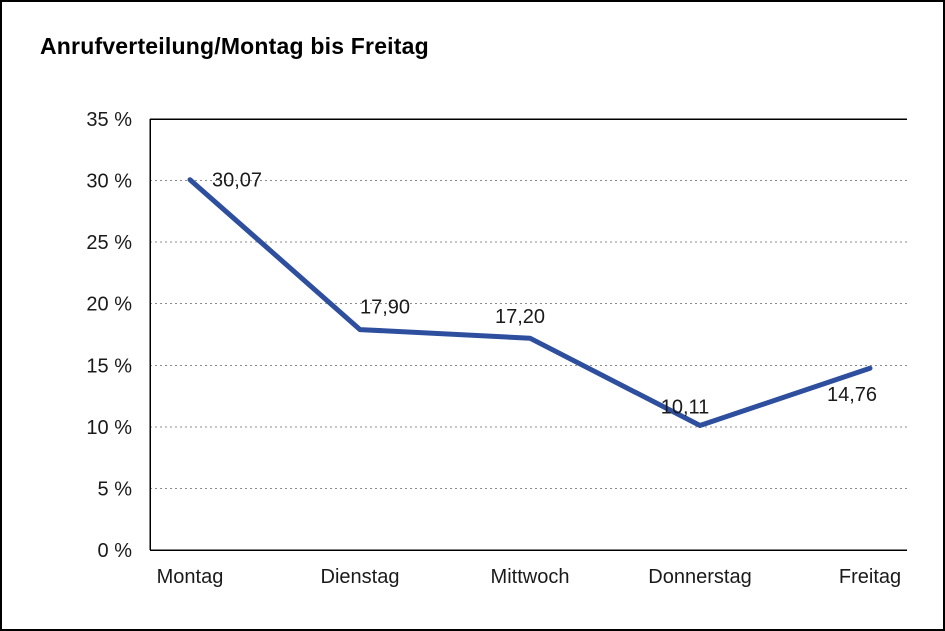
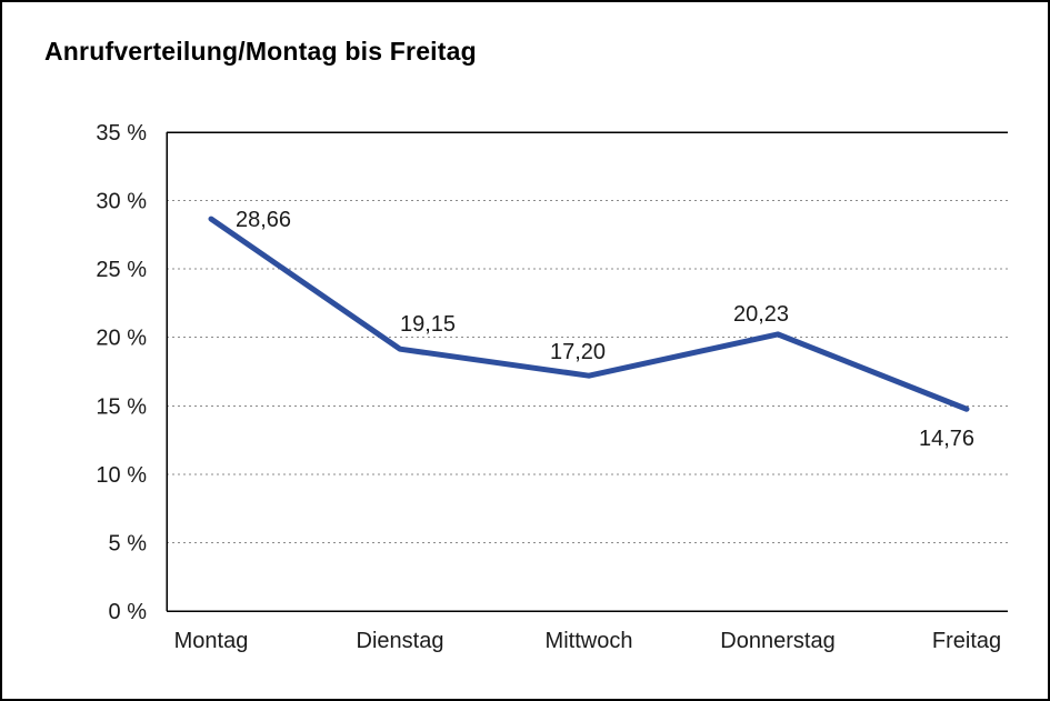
Montag: 30,07 -> 28,66
Dienstag: 17,90 -> 19,15
Donnerstag: 10,11 -> 20,23
